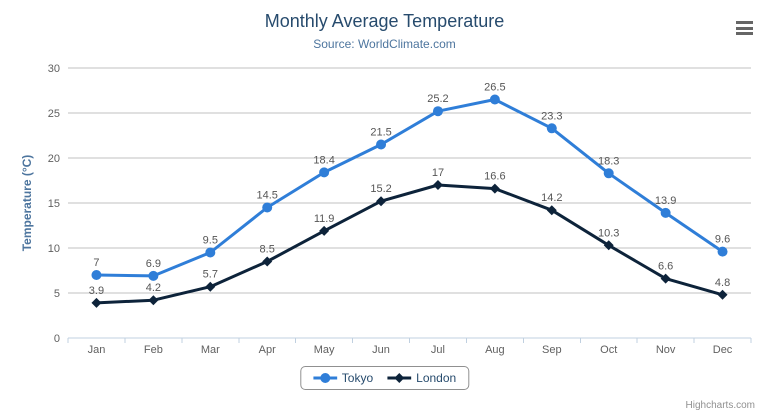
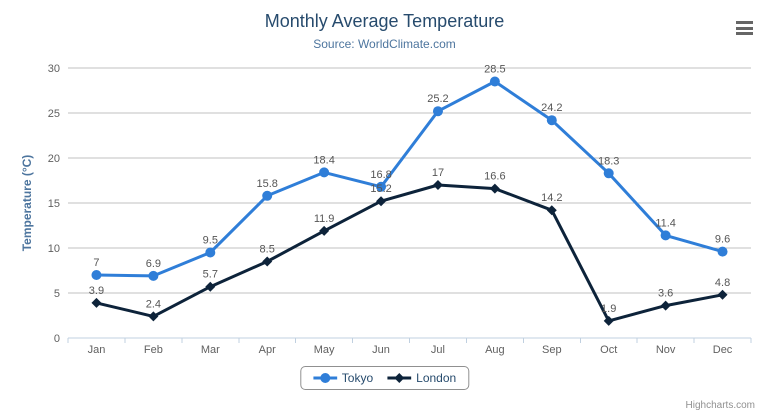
London/Feb: 4.2 -> 2.4
Tokyo/Apr: 14.5 -> 15.8
Tokyo/Jun: 21.5 -> 16.8
Tokyo/Aug: 26.5 -> 28.5
Tokyo/Sep: 23.3 -> 24.2
London/Oct: 10.3 -> 1.9
Tokyo/Nov: 13.9 -> 11.4
London/Nov: 6.6 -> 3.6
